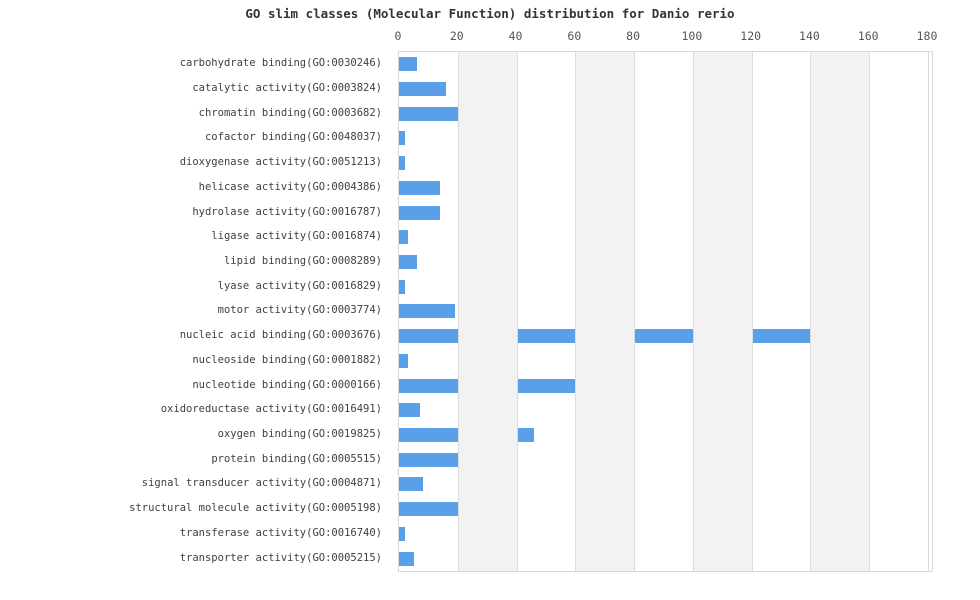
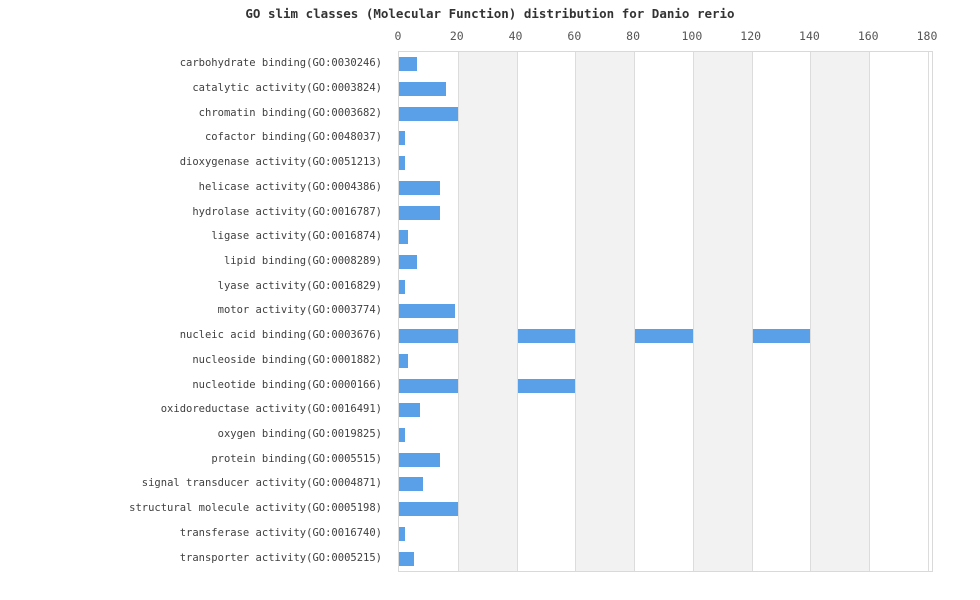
oxygen binding(GO:0019825): 46 -> 2
protein binding(GO:0005515): 33 -> 14
